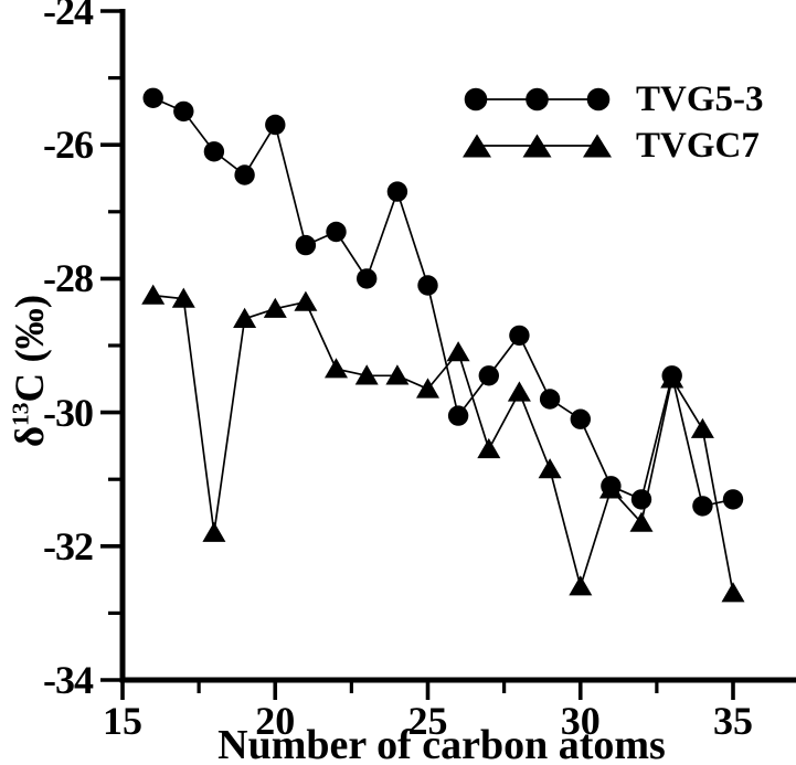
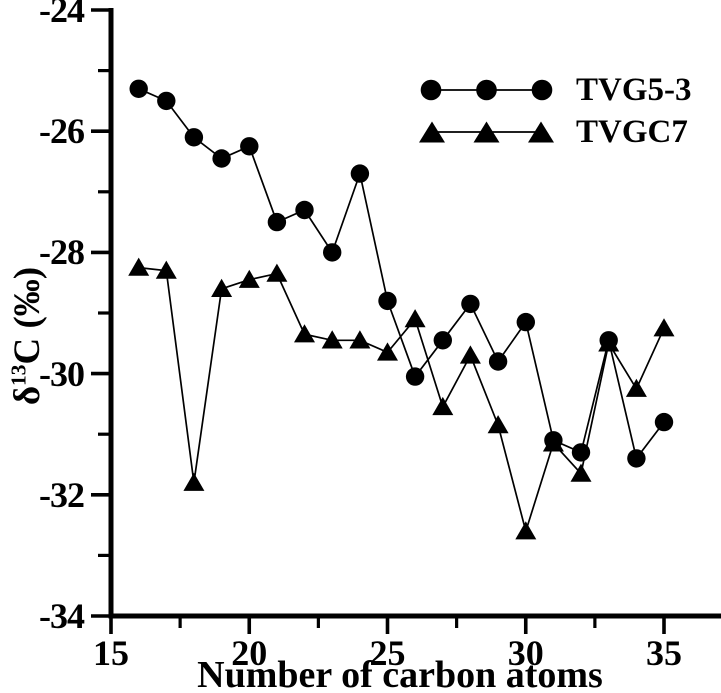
TVG5-3/20: -25.7 -> -26.2
TVG5-3/25: -28.1 -> -28.8
TVG5-3/30: -30.1 -> -29.1
TVG5-3/35: -31.3 -> -30.8
TVGC7/35: -32.7 -> -29.2
